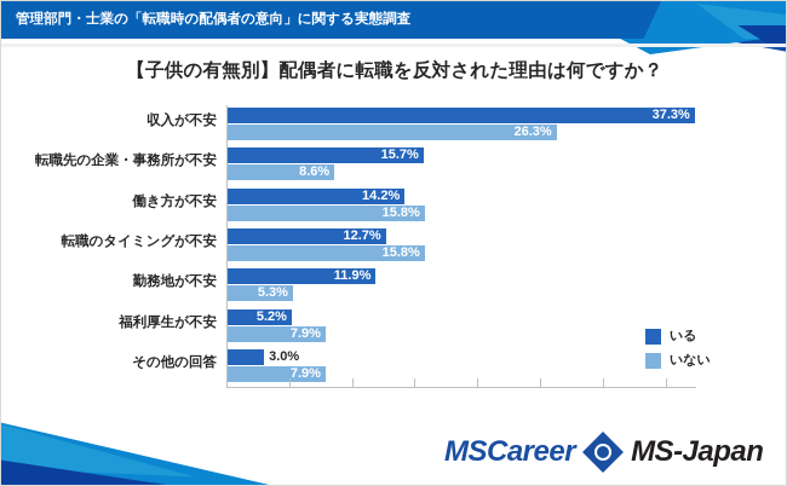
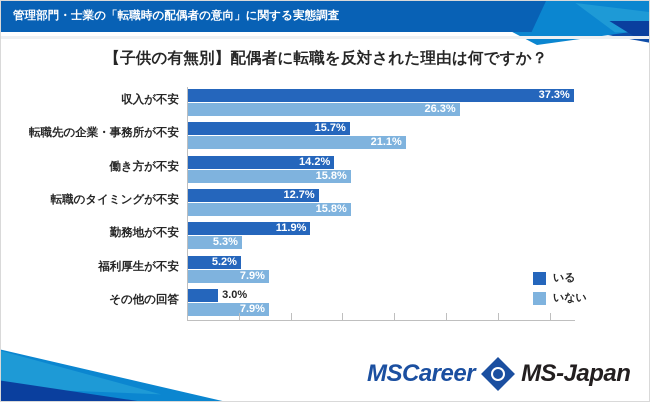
いない/転職先の企業・事務所が不安: 8.6% -> 21.1%
